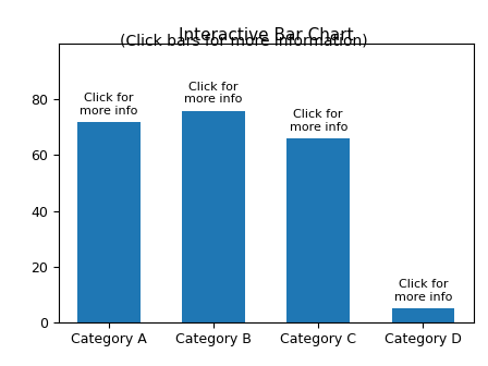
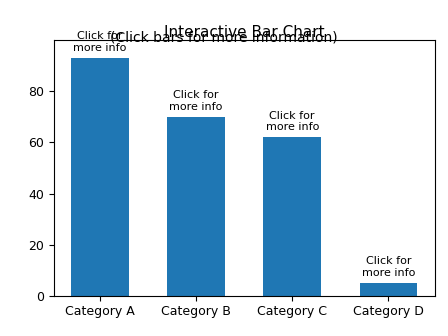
Category A: 72 -> 93
Category B: 76 -> 70
Category C: 66 -> 62
